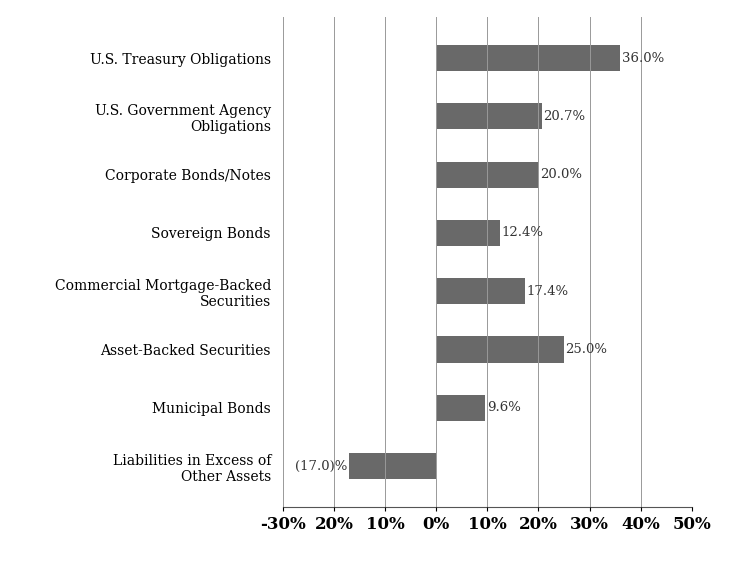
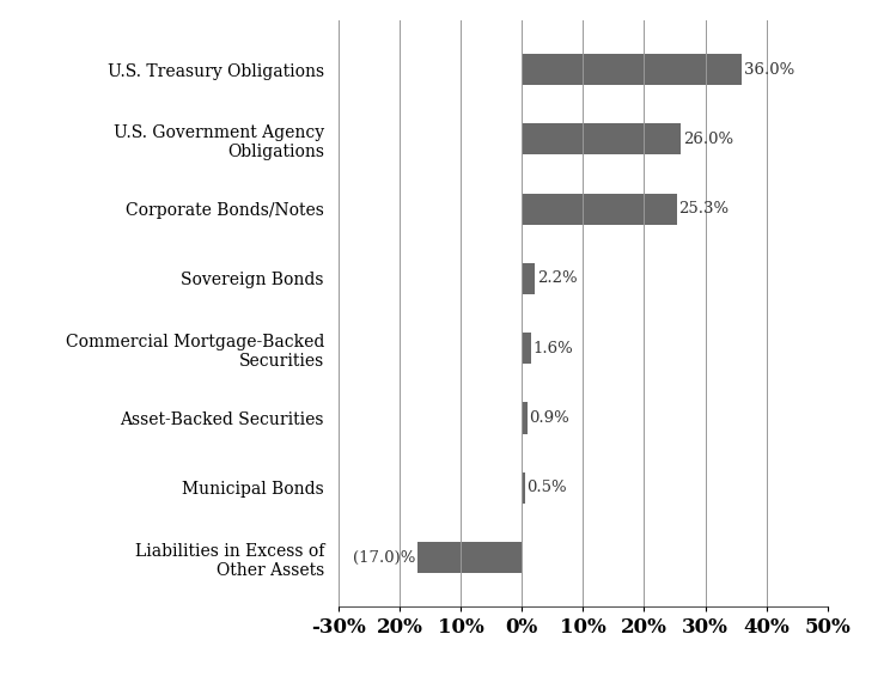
U.S. Government Agency Obligations: 20.7% -> 26.0%
Corporate Bonds/Notes: 20.0% -> 25.3%
Sovereign Bonds: 12.4% -> 2.2%
Commercial Mortgage-Backed Securities: 17.4% -> 1.6%
Asset-Backed Securities: 25.0% -> 0.9%
Municipal Bonds: 9.6% -> 0.5%
